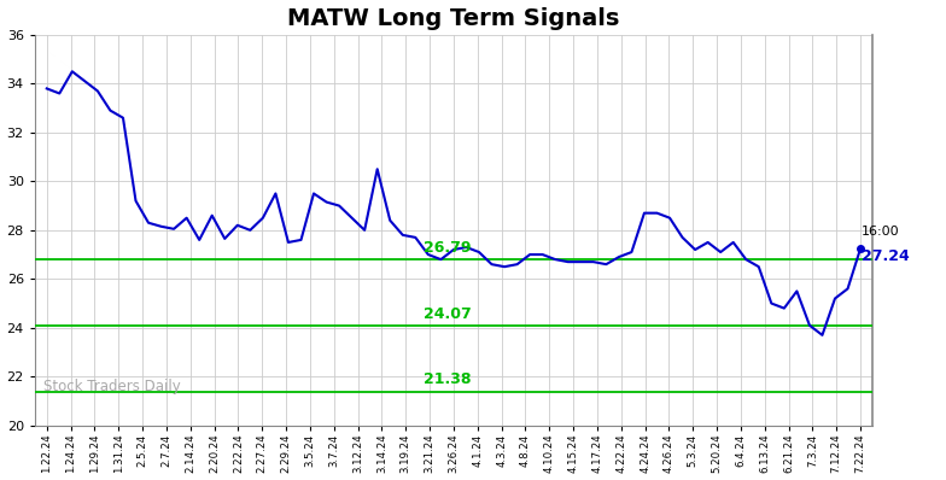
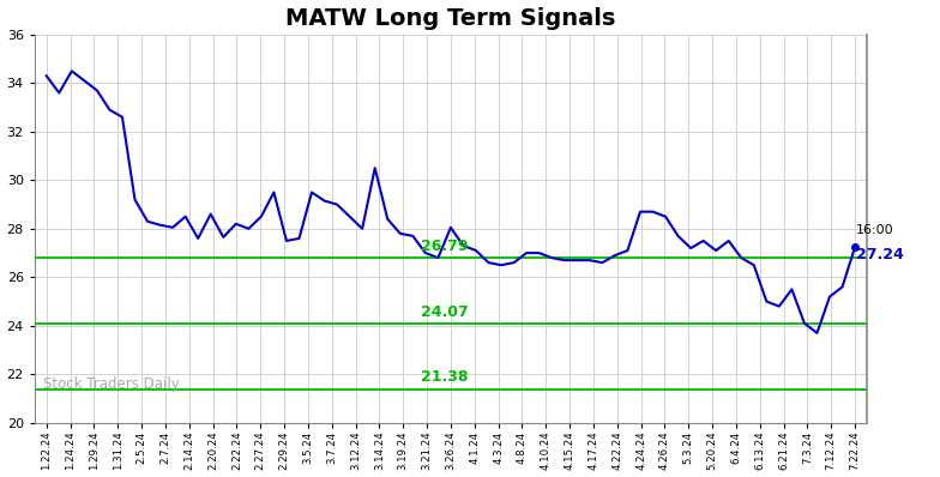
1.22.24: 33.80 -> 34.30
3.26.24: 27.20 -> 28.05
